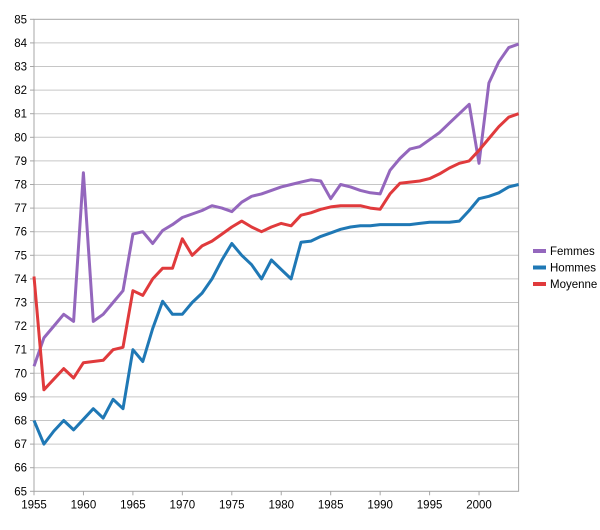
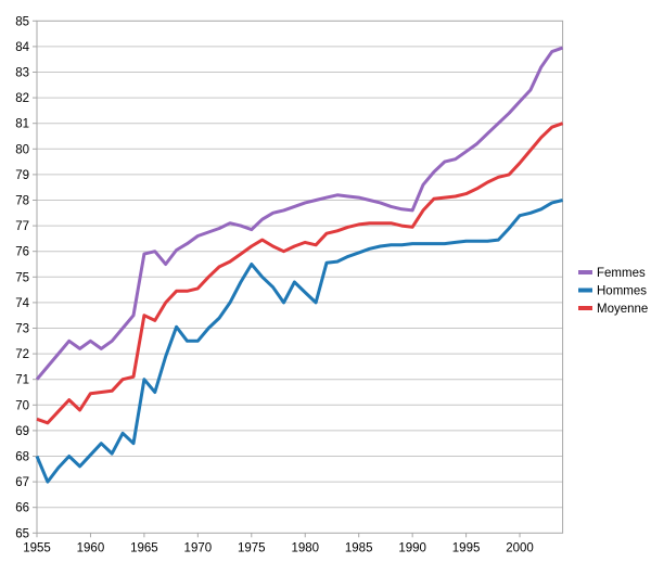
Femmes/1955: 70.3 -> 71.0
Moyenne/1955: 74.1 -> 69.5
Femmes/1960: 78.5 -> 72.5
Moyenne/1970: 75.7 -> 74.5
Femmes/1985: 77.4 -> 78.1
Femmes/2000: 78.9 -> 81.8
